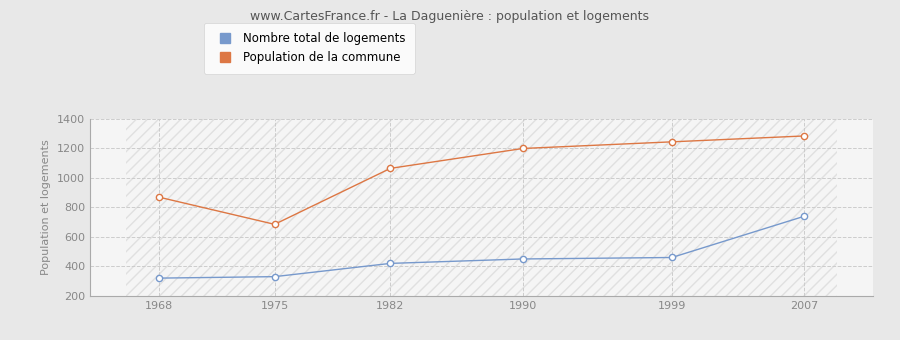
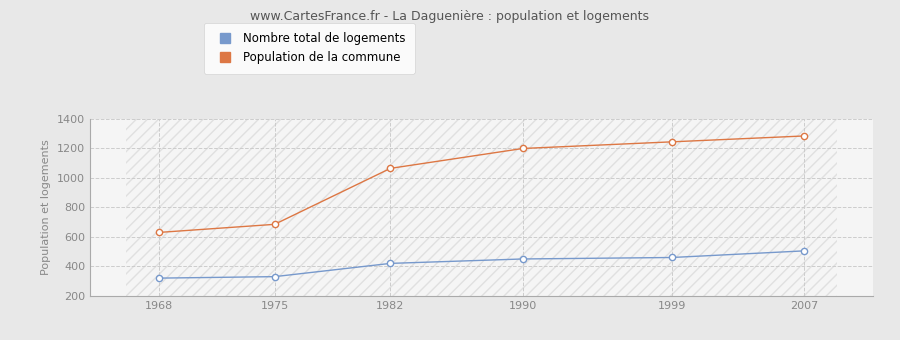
Population de la commune/1968: 870 -> 630
Nombre total de logements/2007: 740 -> 500
